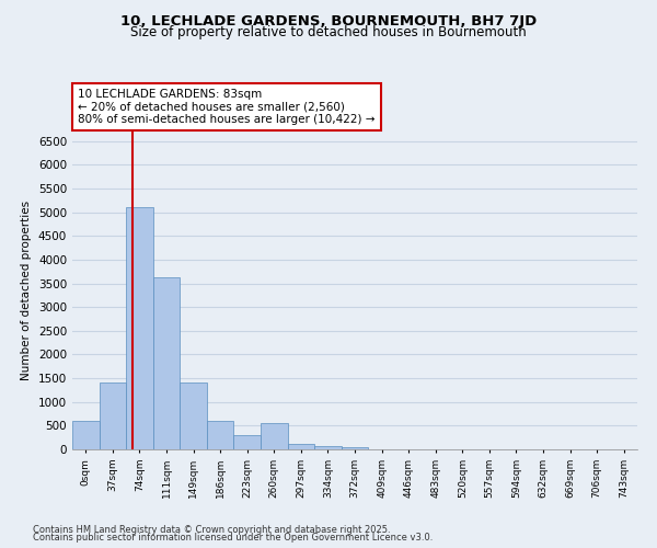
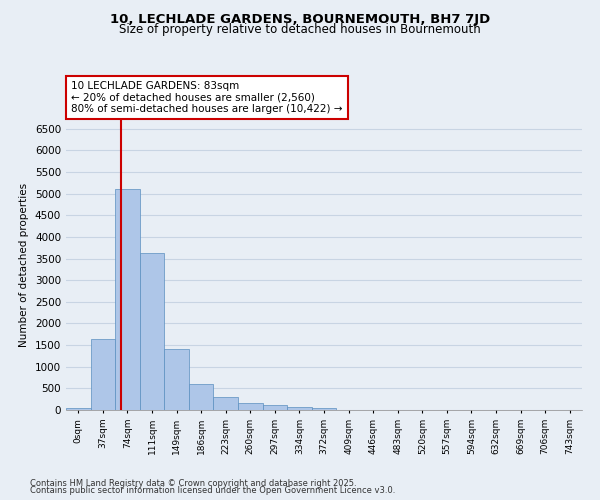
0sqm: 600 -> 50
37sqm: 1400 -> 1650
260sqm: 550 -> 160
